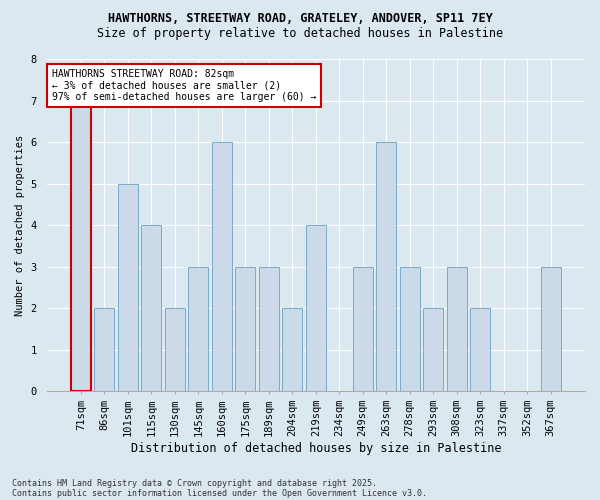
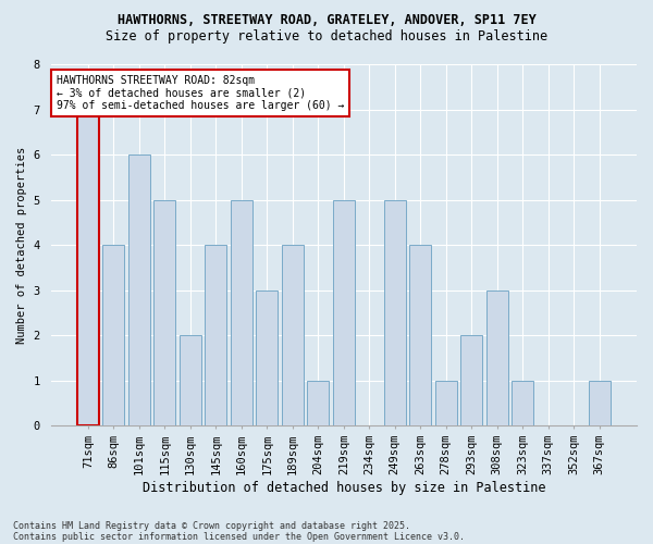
86sqm: 2 -> 4
101sqm: 5 -> 6
115sqm: 4 -> 5
145sqm: 3 -> 4
160sqm: 6 -> 5
189sqm: 3 -> 4
204sqm: 2 -> 1
219sqm: 4 -> 5
249sqm: 3 -> 5
263sqm: 6 -> 4
278sqm: 3 -> 1
323sqm: 2 -> 1
367sqm: 3 -> 1
